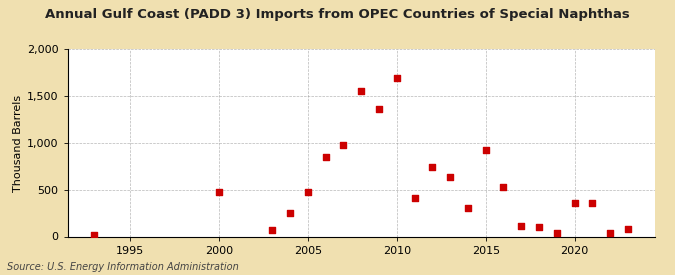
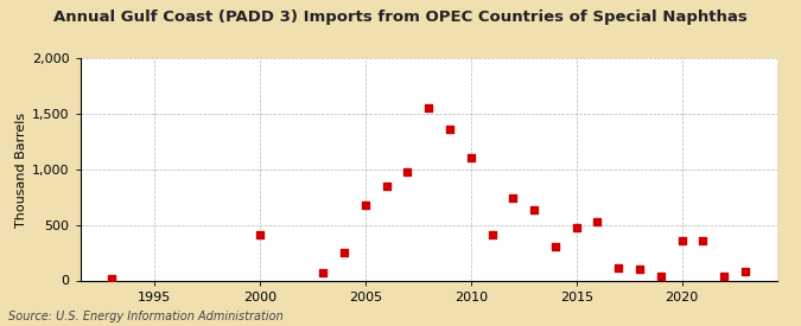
2000: 480 -> 420
2005: 480 -> 680
2010: 1,700 -> 1,110
2015: 920 -> 480
